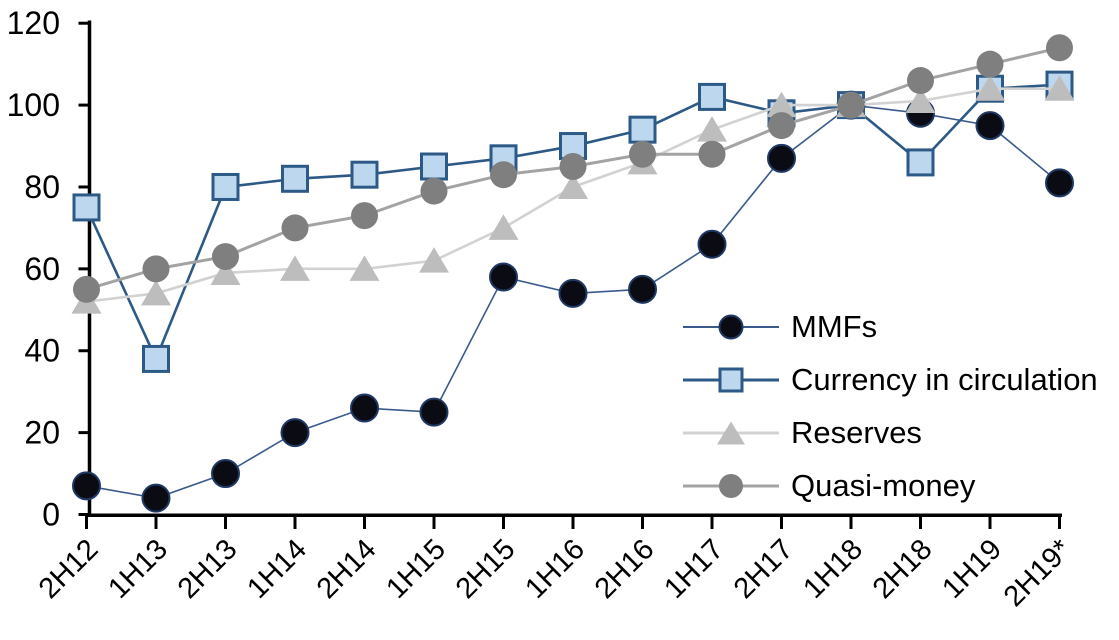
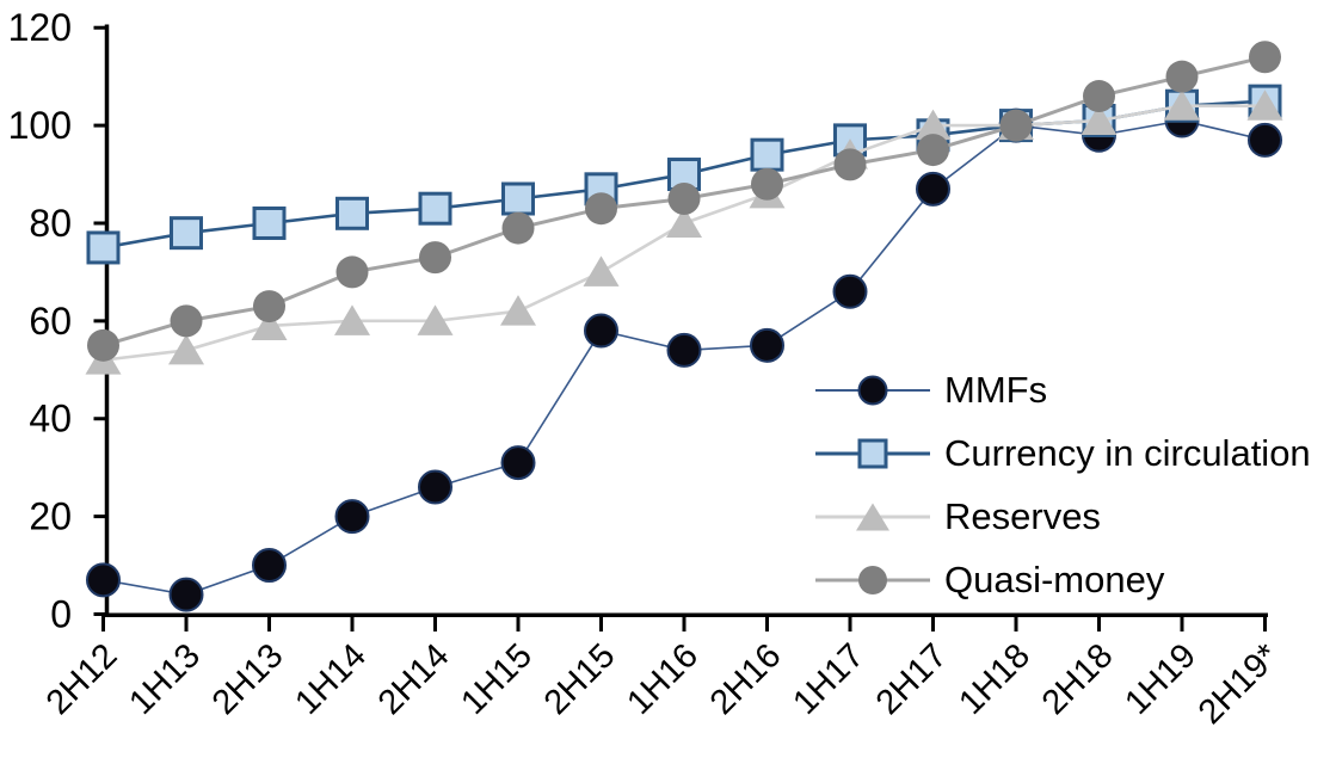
Currency in circulation/1H13: 38 -> 78
MMFs/1H15: 25 -> 31
Currency in circulation/1H17: 102 -> 97
Quasi-money/1H17: 88 -> 92
Currency in circulation/2H18: 86 -> 101
MMFs/1H19: 95 -> 101
MMFs/2H19*: 81 -> 97
